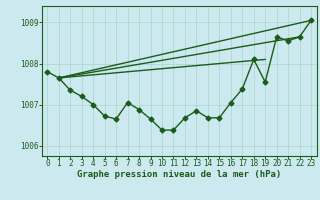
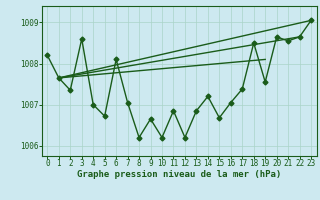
0: 1007.80 -> 1008.20
3: 1007.20 -> 1008.60
6: 1006.65 -> 1008.10
8: 1006.88 -> 1006.20
10: 1006.38 -> 1006.20
11: 1006.38 -> 1006.85
12: 1006.68 -> 1006.20
14: 1006.68 -> 1007.20
18: 1008.10 -> 1008.50
